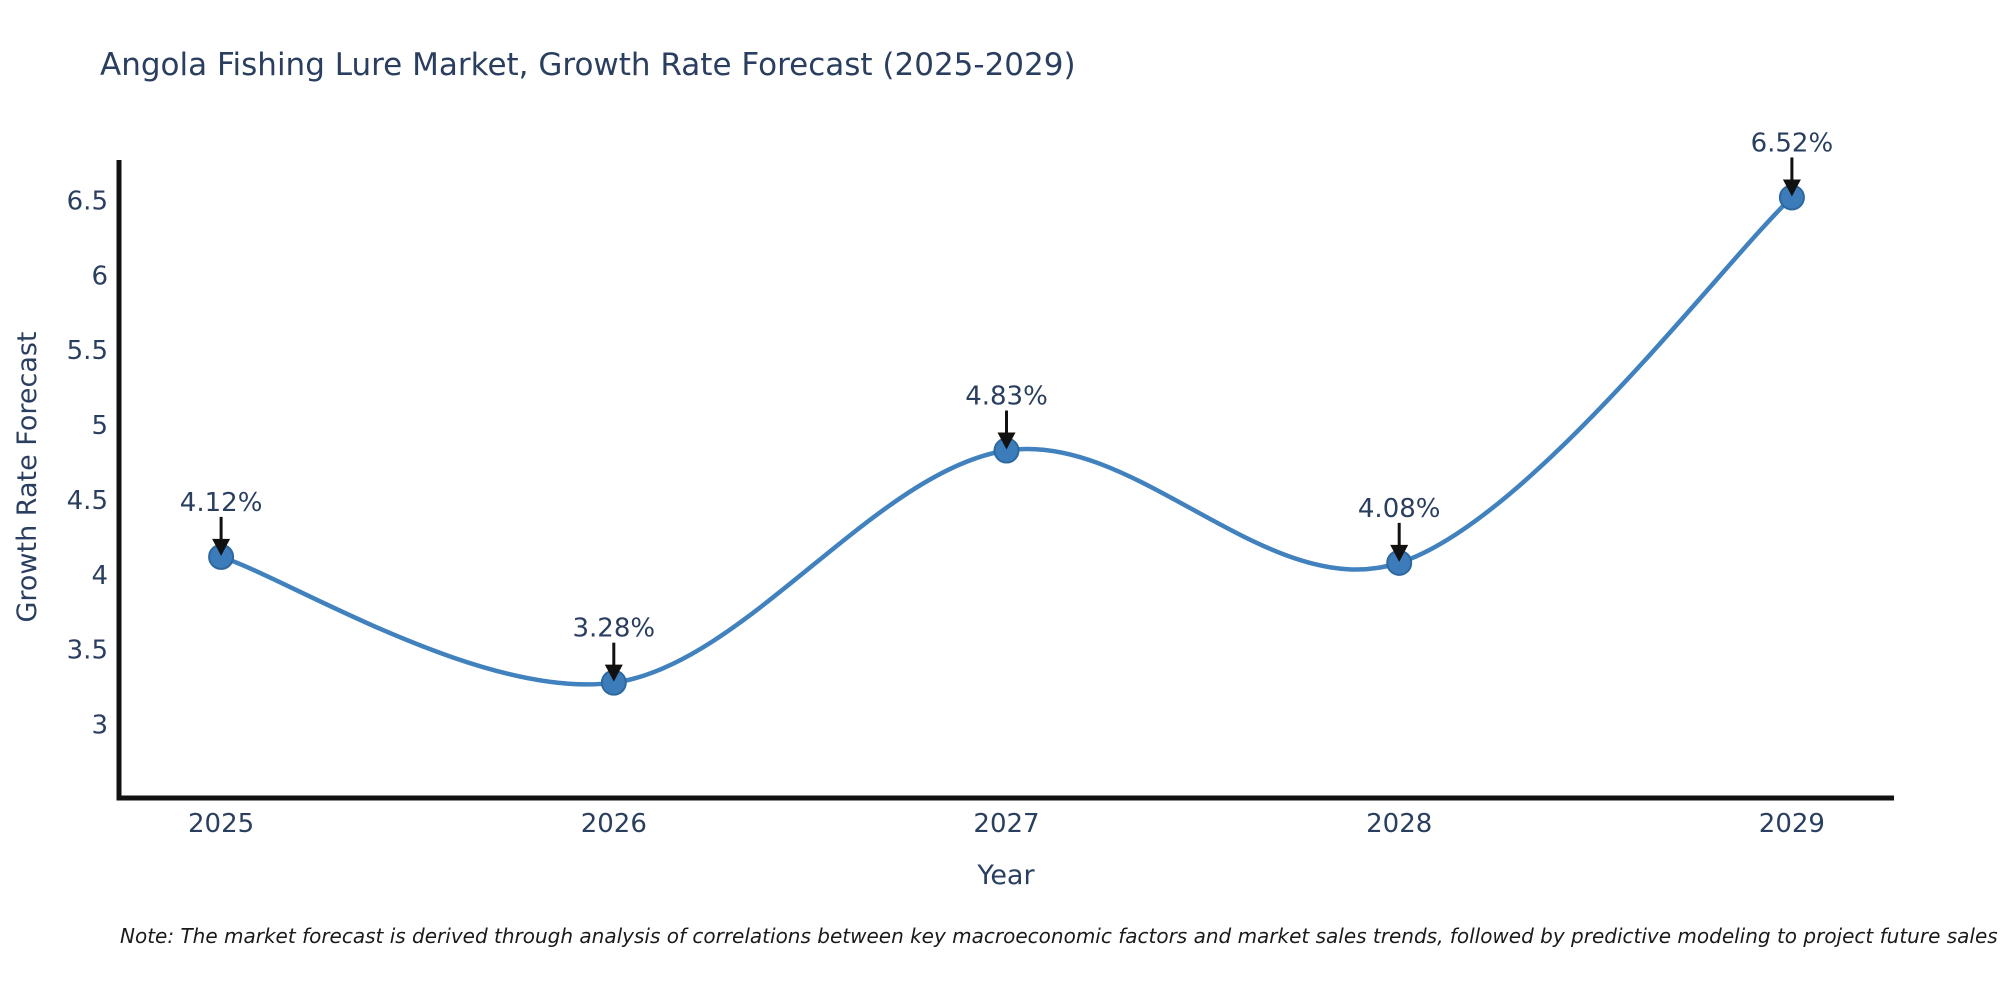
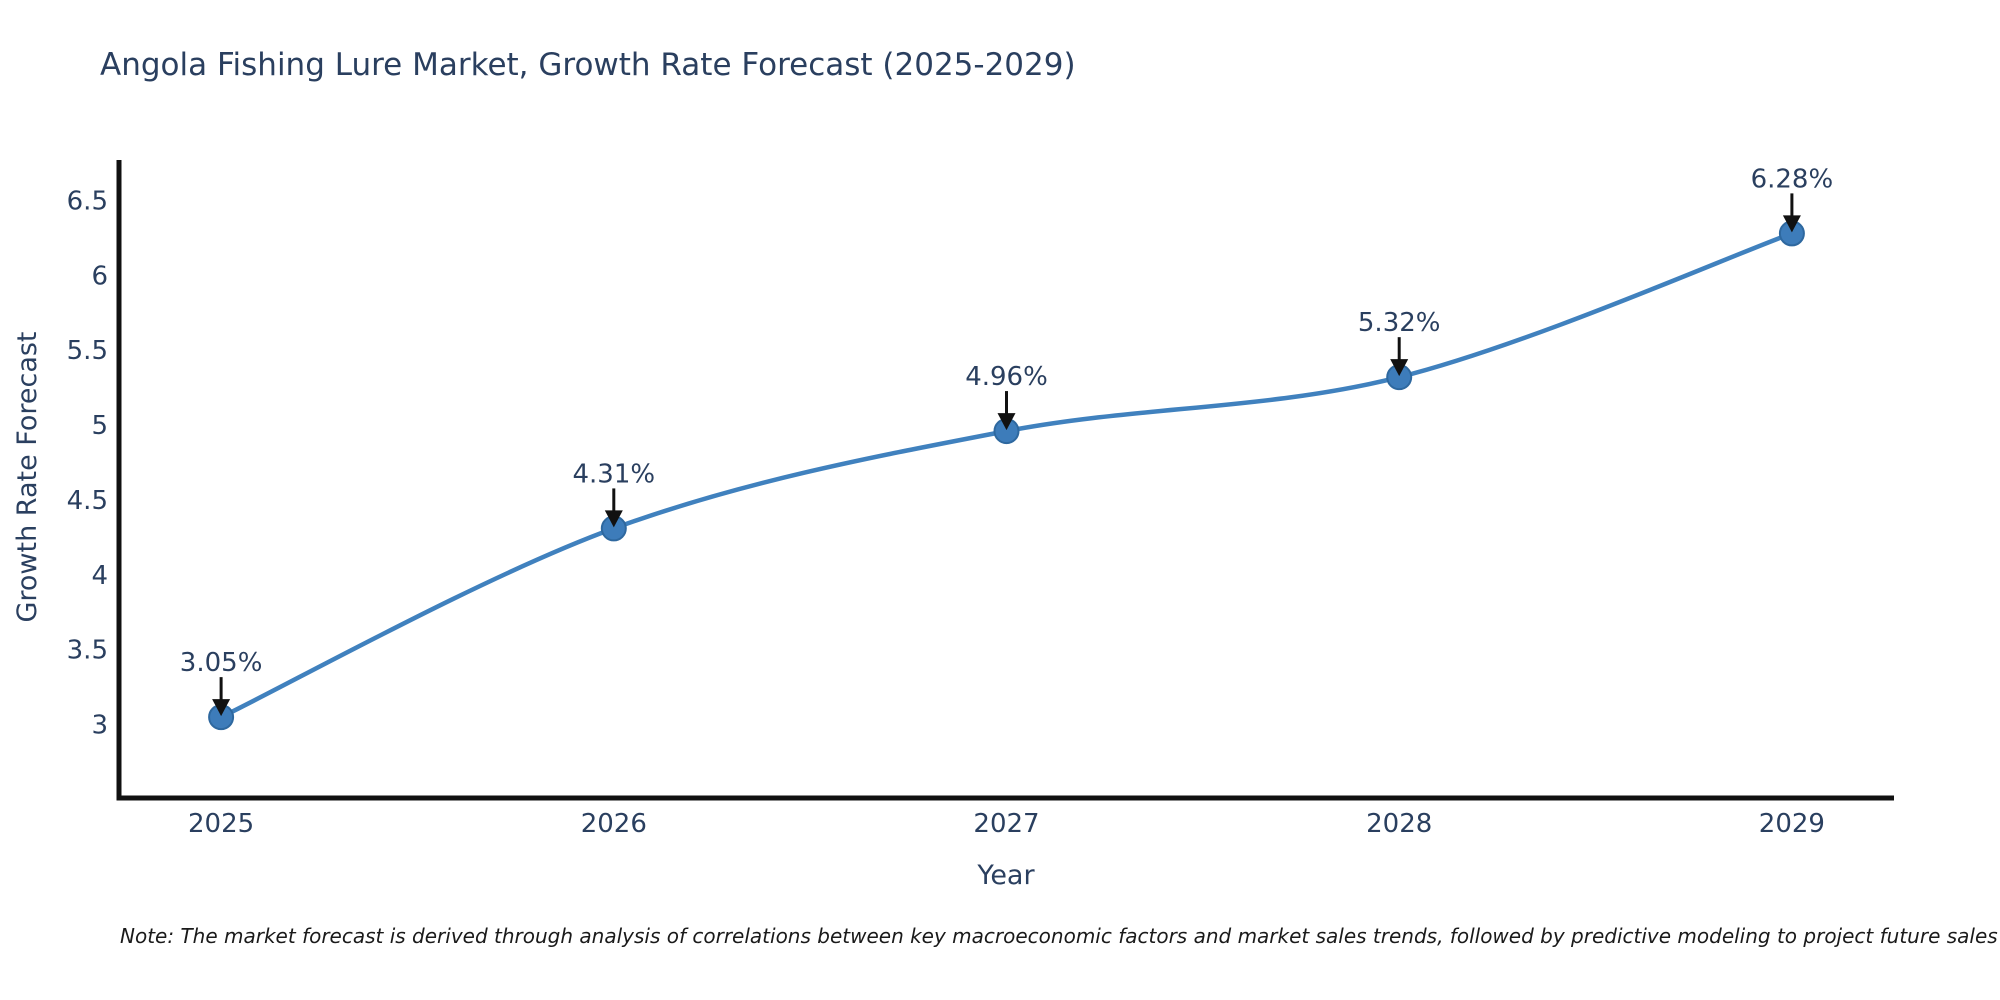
2025: 4.12% -> 3.05%
2026: 3.28% -> 4.31%
2027: 4.83% -> 4.96%
2028: 4.08% -> 5.32%
2029: 6.52% -> 6.28%
